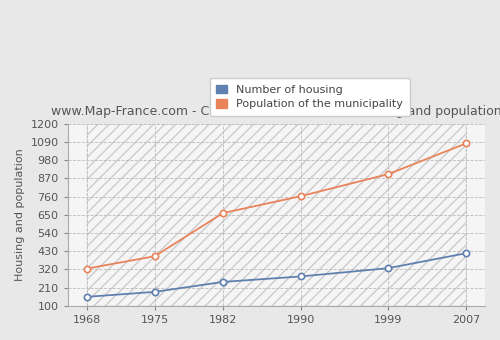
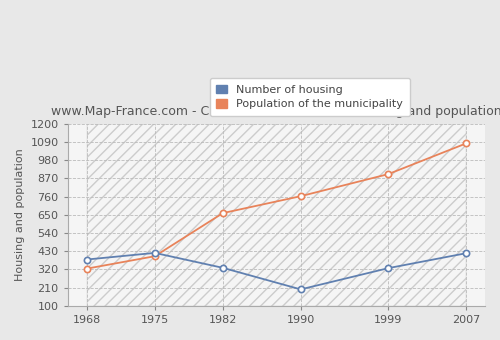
Number of housing/1968: 160 -> 380
Number of housing/1975: 180 -> 420
Number of housing/1982: 240 -> 330
Number of housing/1990: 280 -> 200
